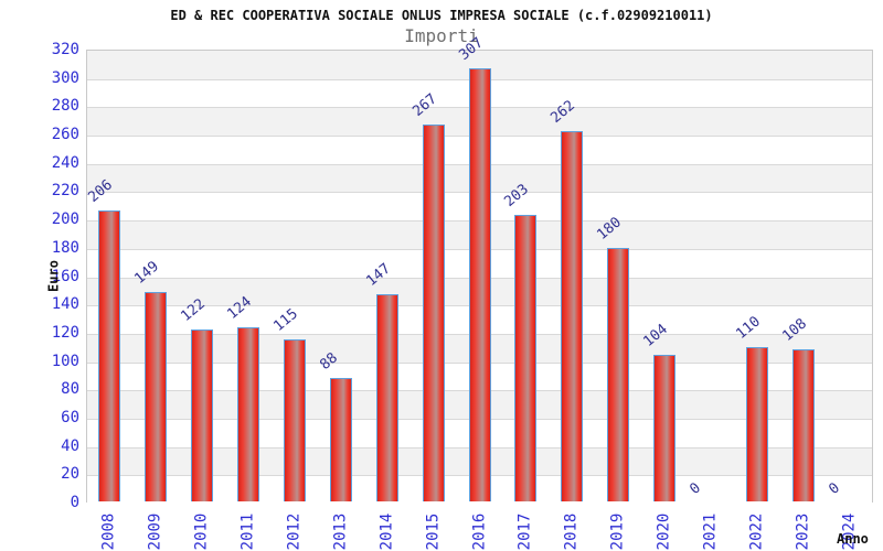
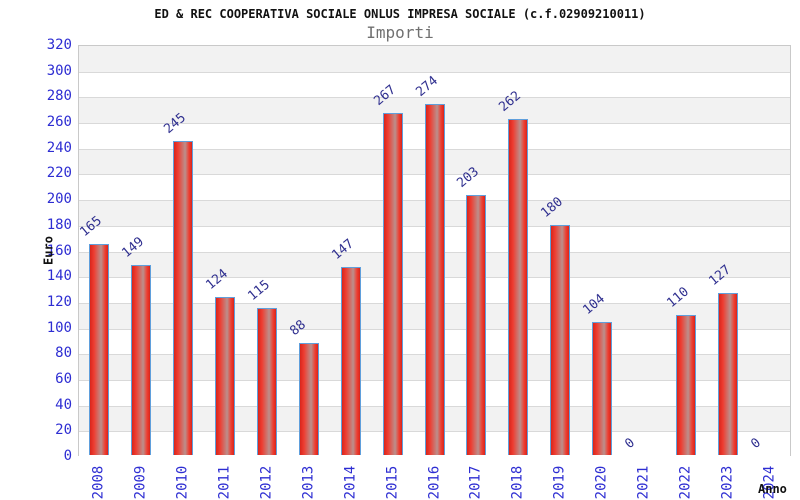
2008: 206 -> 165
2010: 122 -> 245
2016: 307 -> 274
2023: 108 -> 127
